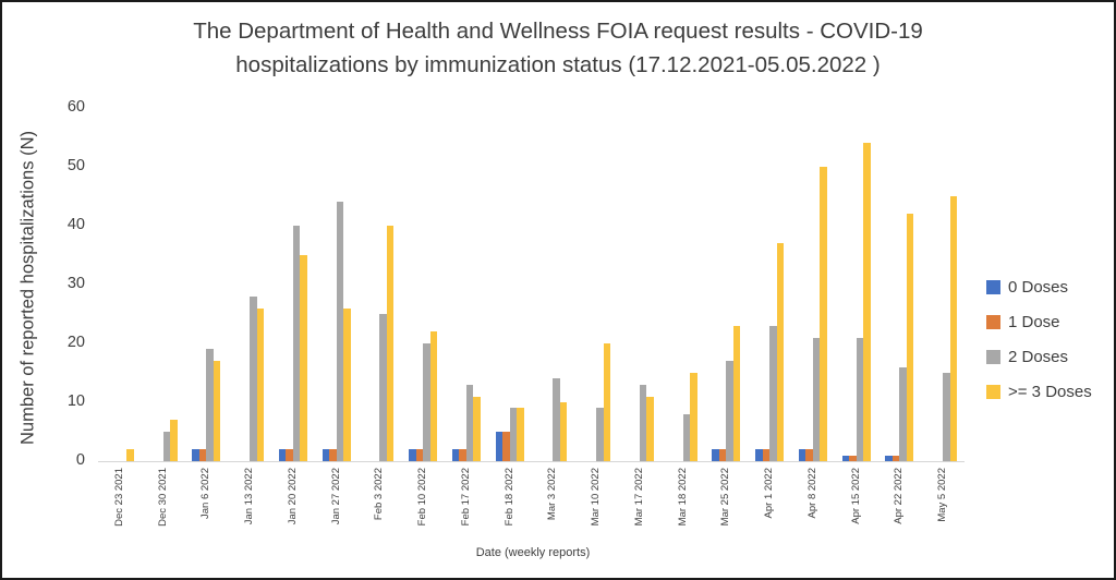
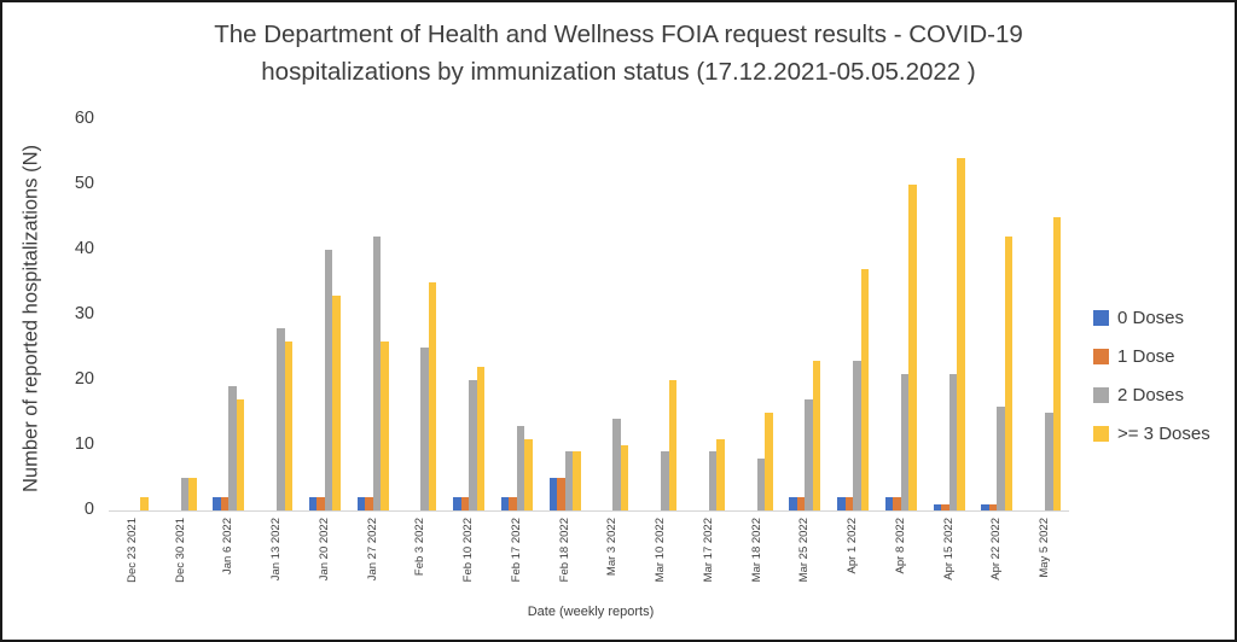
>= 3 Doses/Dec 30 2021: 7 -> 5
>= 3 Doses/Jan 20 2022: 35 -> 33
2 Doses/Jan 27 2022: 44 -> 42
>= 3 Doses/Feb 3 2022: 40 -> 35
2 Doses/Mar 17 2022: 13 -> 9
